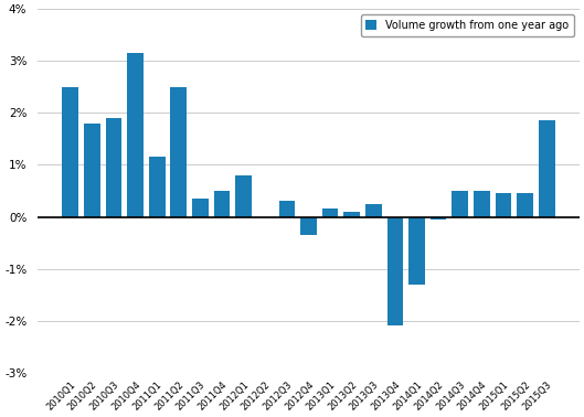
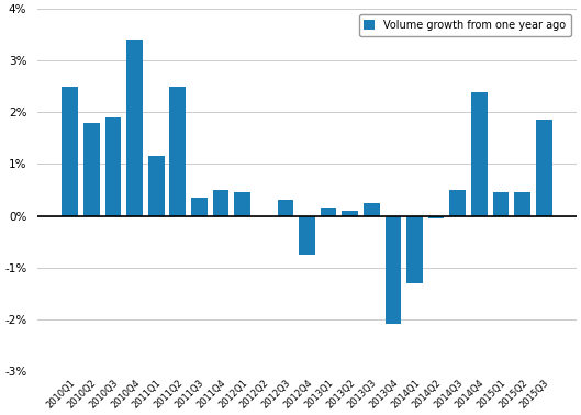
2010Q4: 3.15% -> 3.40%
2012Q1: 0.80% -> 0.45%
2012Q4: -0.35% -> -0.75%
2014Q4: 0.50% -> 2.40%
